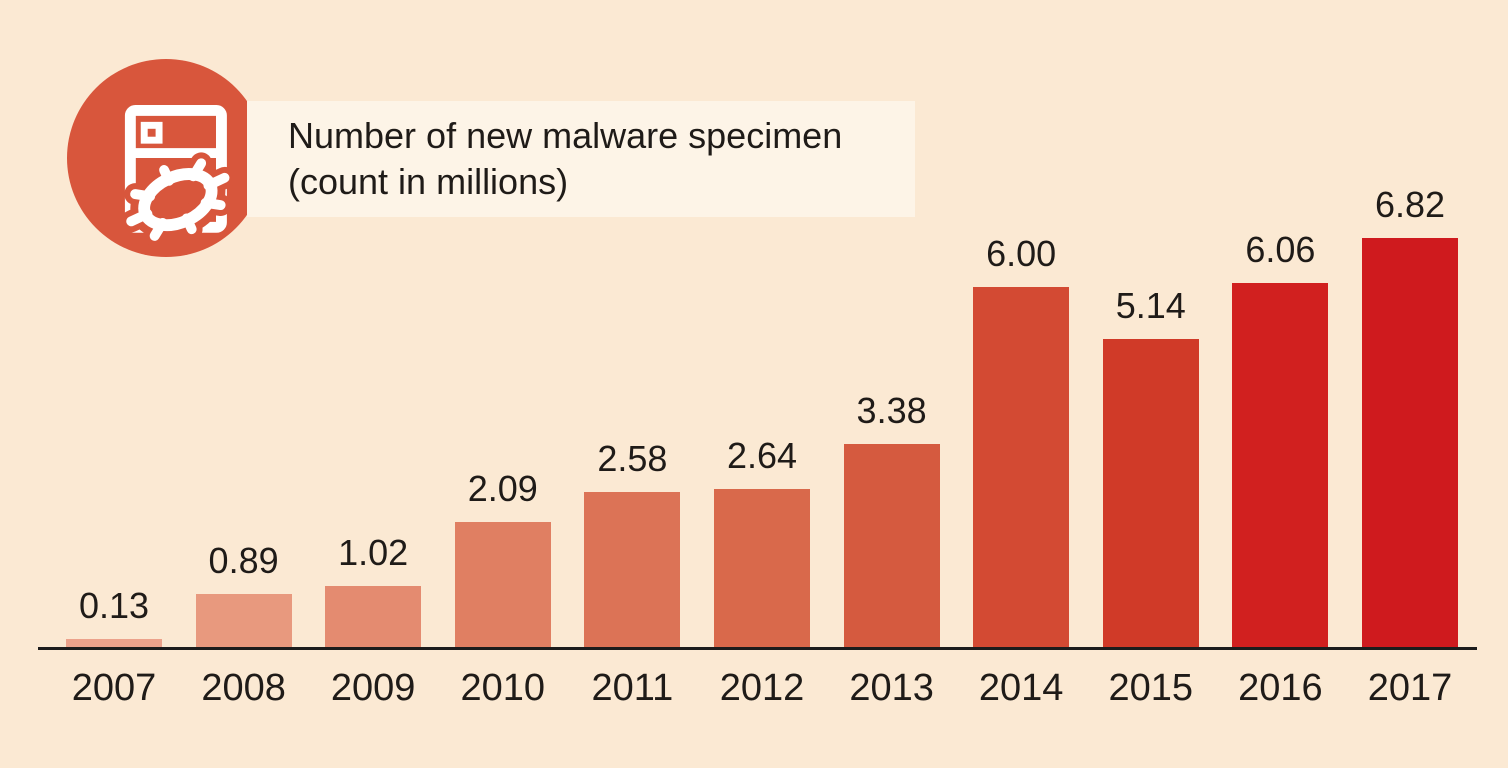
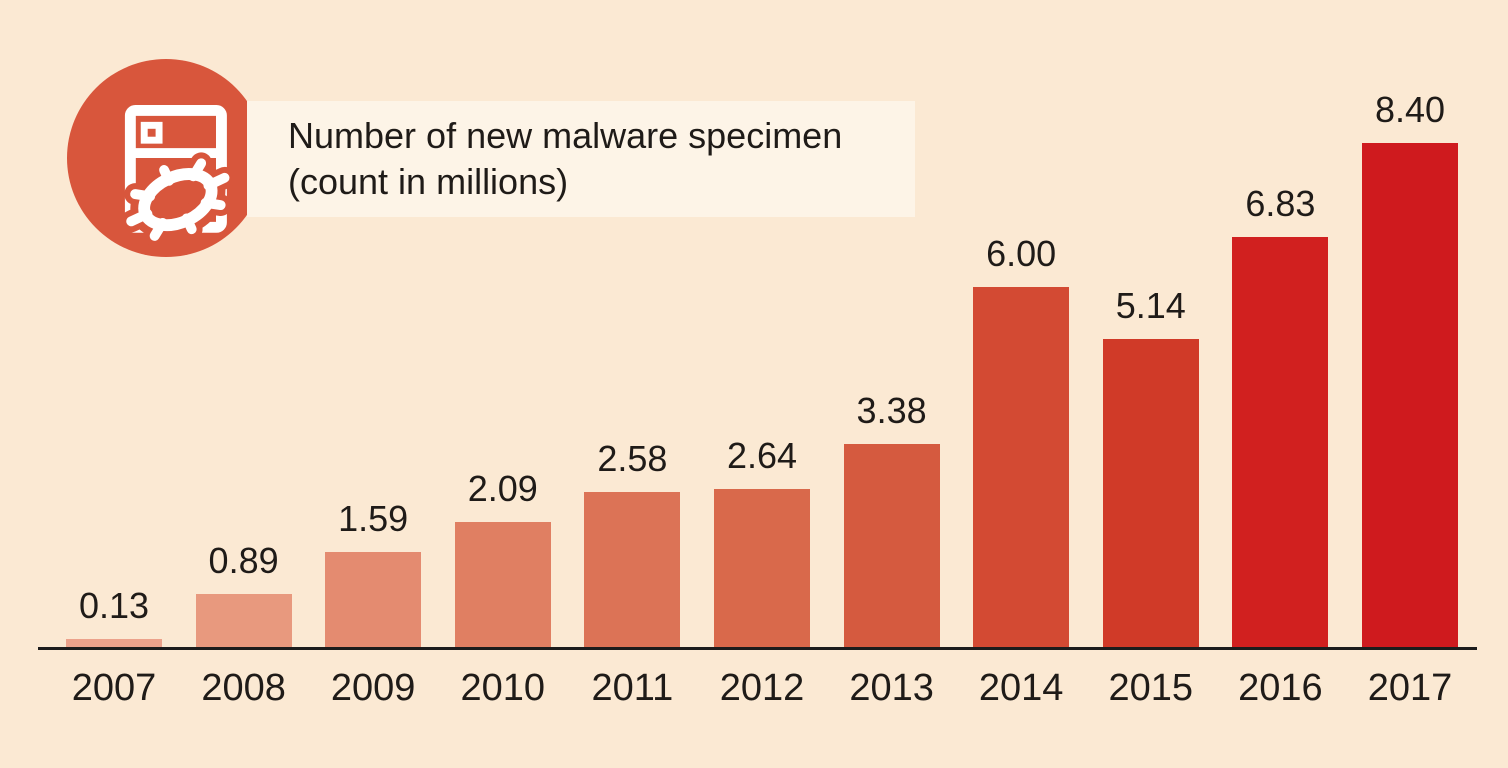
2009: 1.02 -> 1.59
2016: 6.06 -> 6.83
2017: 6.82 -> 8.40
